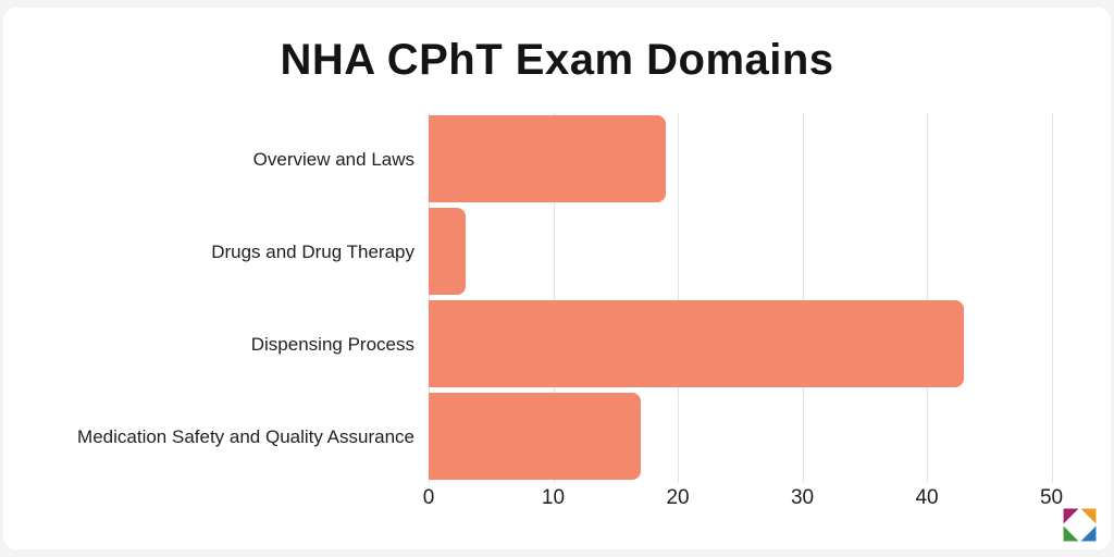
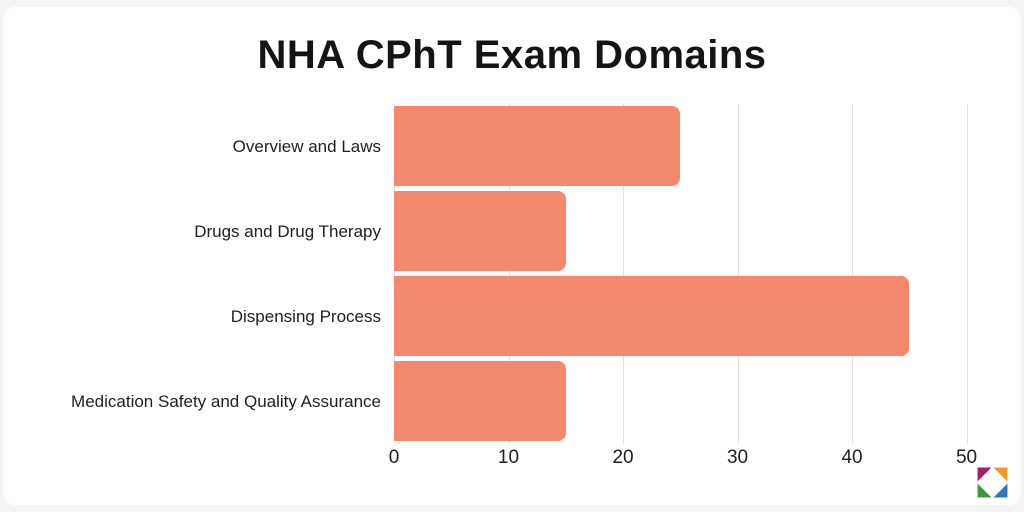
Overview and Laws: 19 -> 25
Drugs and Drug Therapy: 3 -> 15
Dispensing Process: 43 -> 45
Medication Safety and Quality Assurance: 17 -> 15
